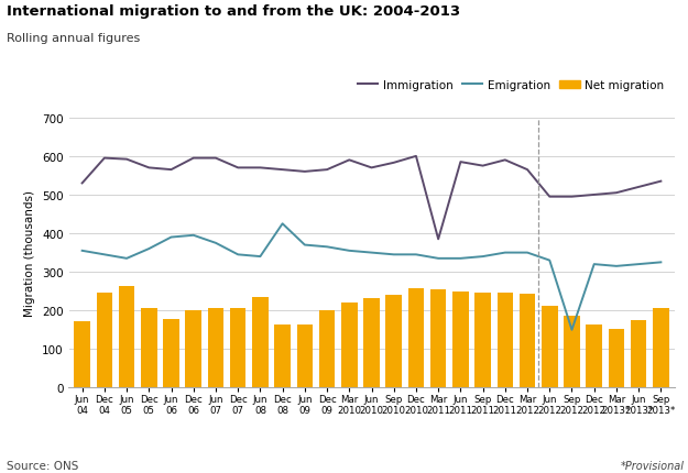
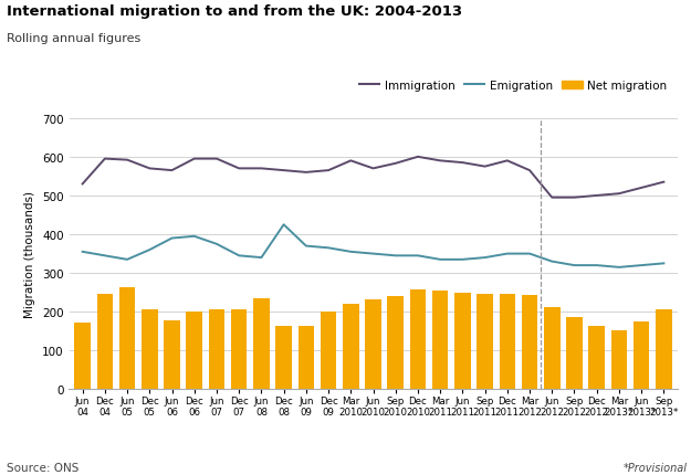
Immigration/Mar 2011: 385 -> 590
Emigration/Sep 2012: 150 -> 320
